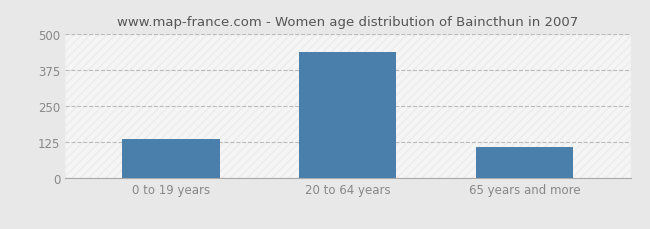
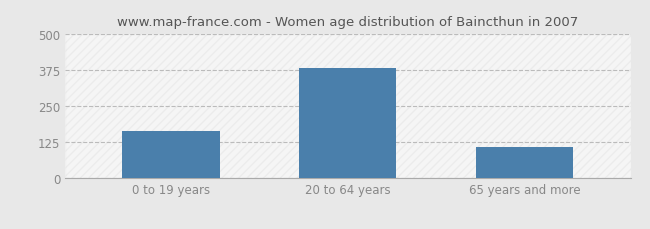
0 to 19 years: 135 -> 162
20 to 64 years: 435 -> 382
